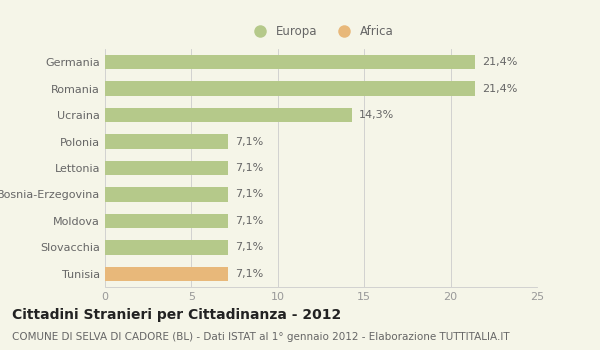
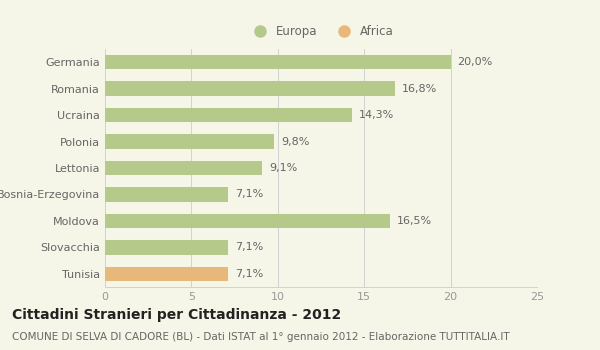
Germania: 21,4% -> 20,0%
Romania: 21,4% -> 16,8%
Polonia: 7,1% -> 9,8%
Lettonia: 7,1% -> 9,1%
Moldova: 7,1% -> 16,5%
